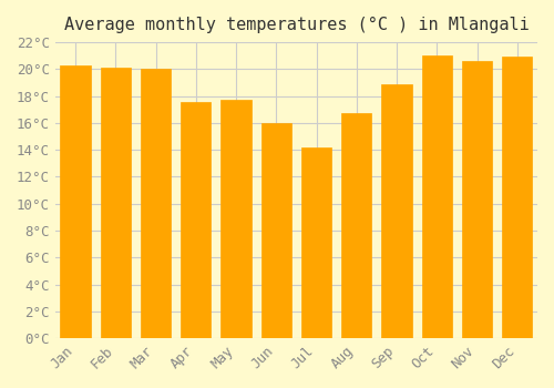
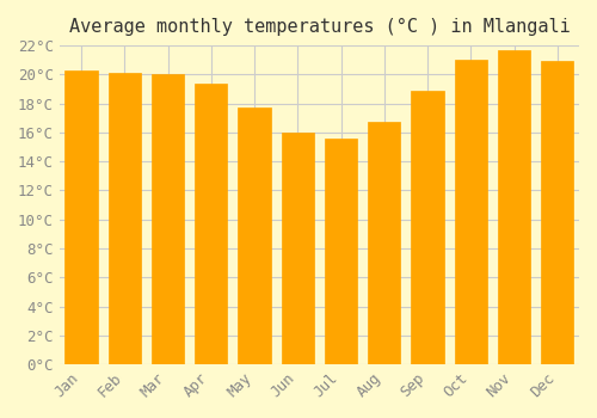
Apr: 17.6°C -> 19.4°C
Jul: 14.2°C -> 15.6°C
Nov: 20.6°C -> 21.7°C
